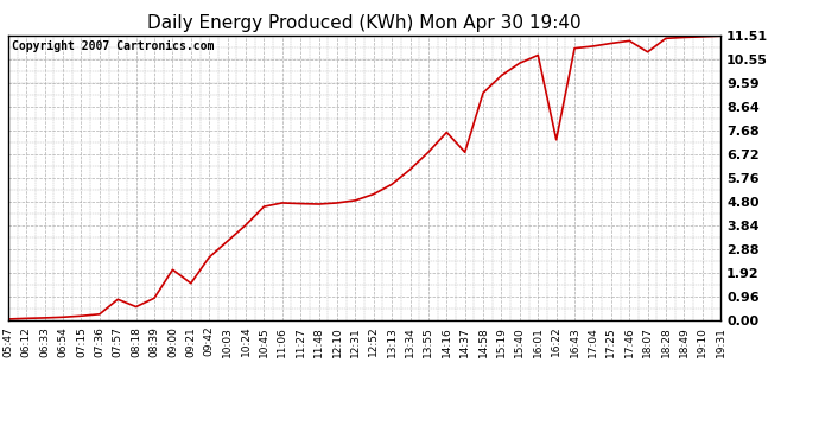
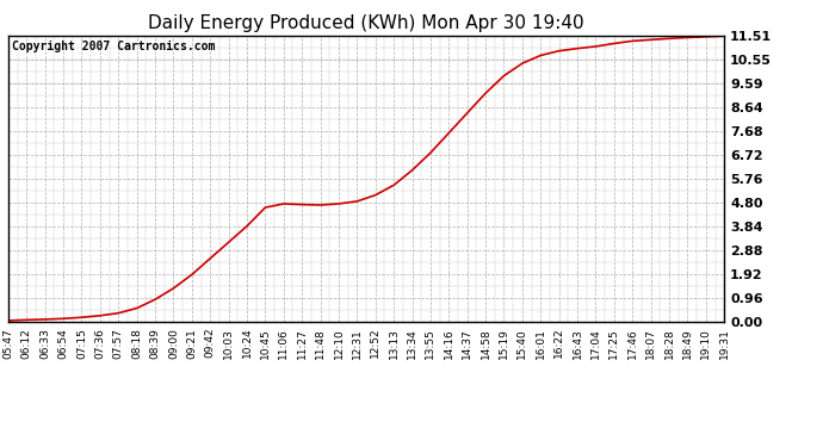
07:57: 0.85 -> 0.35
09:00: 2.05 -> 1.35
09:21: 1.50 -> 1.90
14:37: 6.80 -> 8.40
16:22: 7.30 -> 10.90
18:07: 10.85 -> 11.35
